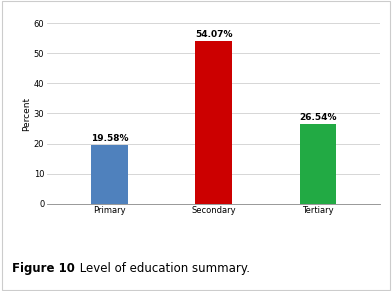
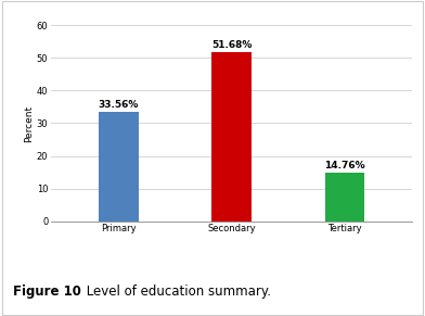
Primary: 19.58% -> 33.56%
Secondary: 54.07% -> 51.68%
Tertiary: 26.54% -> 14.76%
